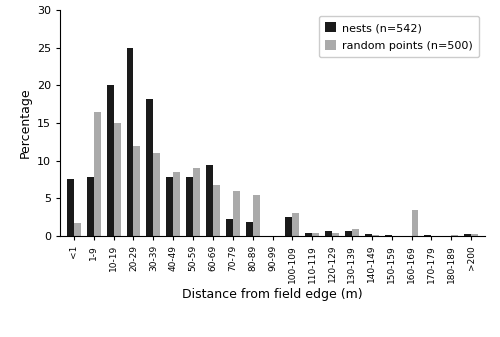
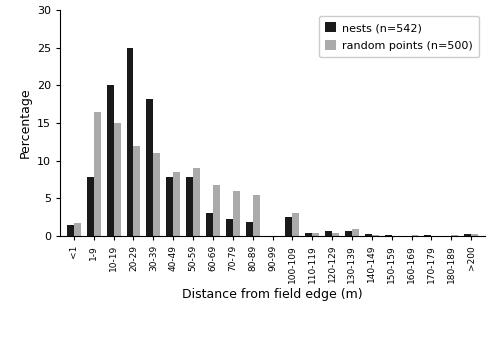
nests (n=542)/<1: 7.6 -> 1.5
nests (n=542)/60-69: 9.4 -> 3.0
random points (n=500)/160-169: 3.4 -> 0.1
